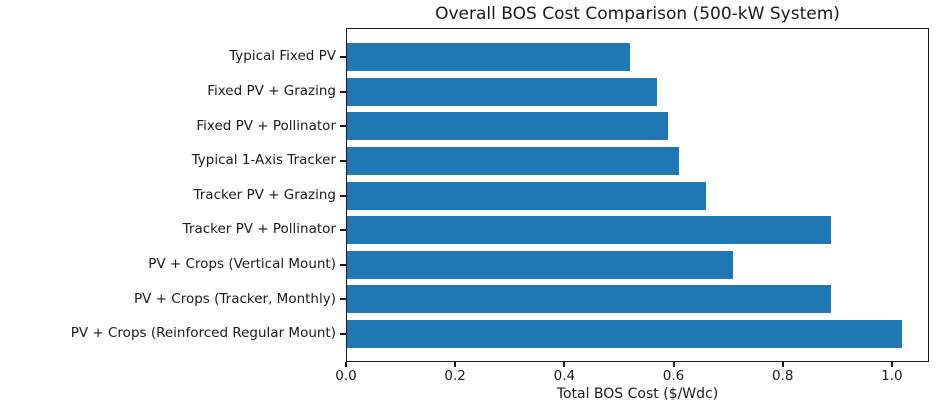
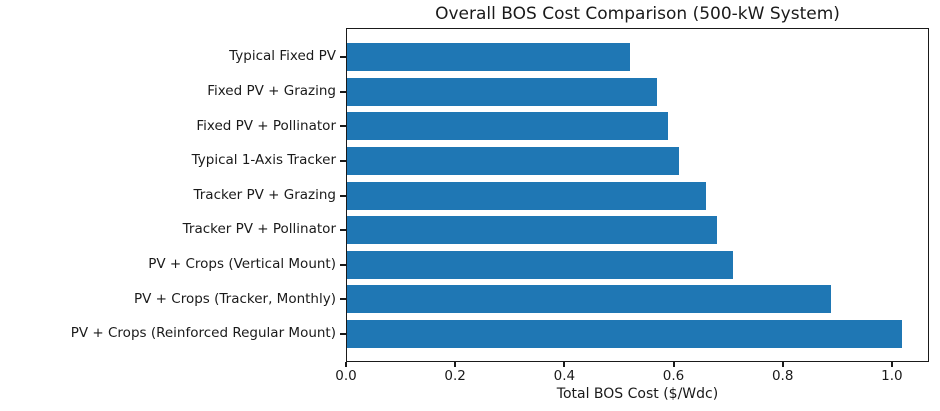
Tracker PV + Pollinator: 0.89 -> 0.68
